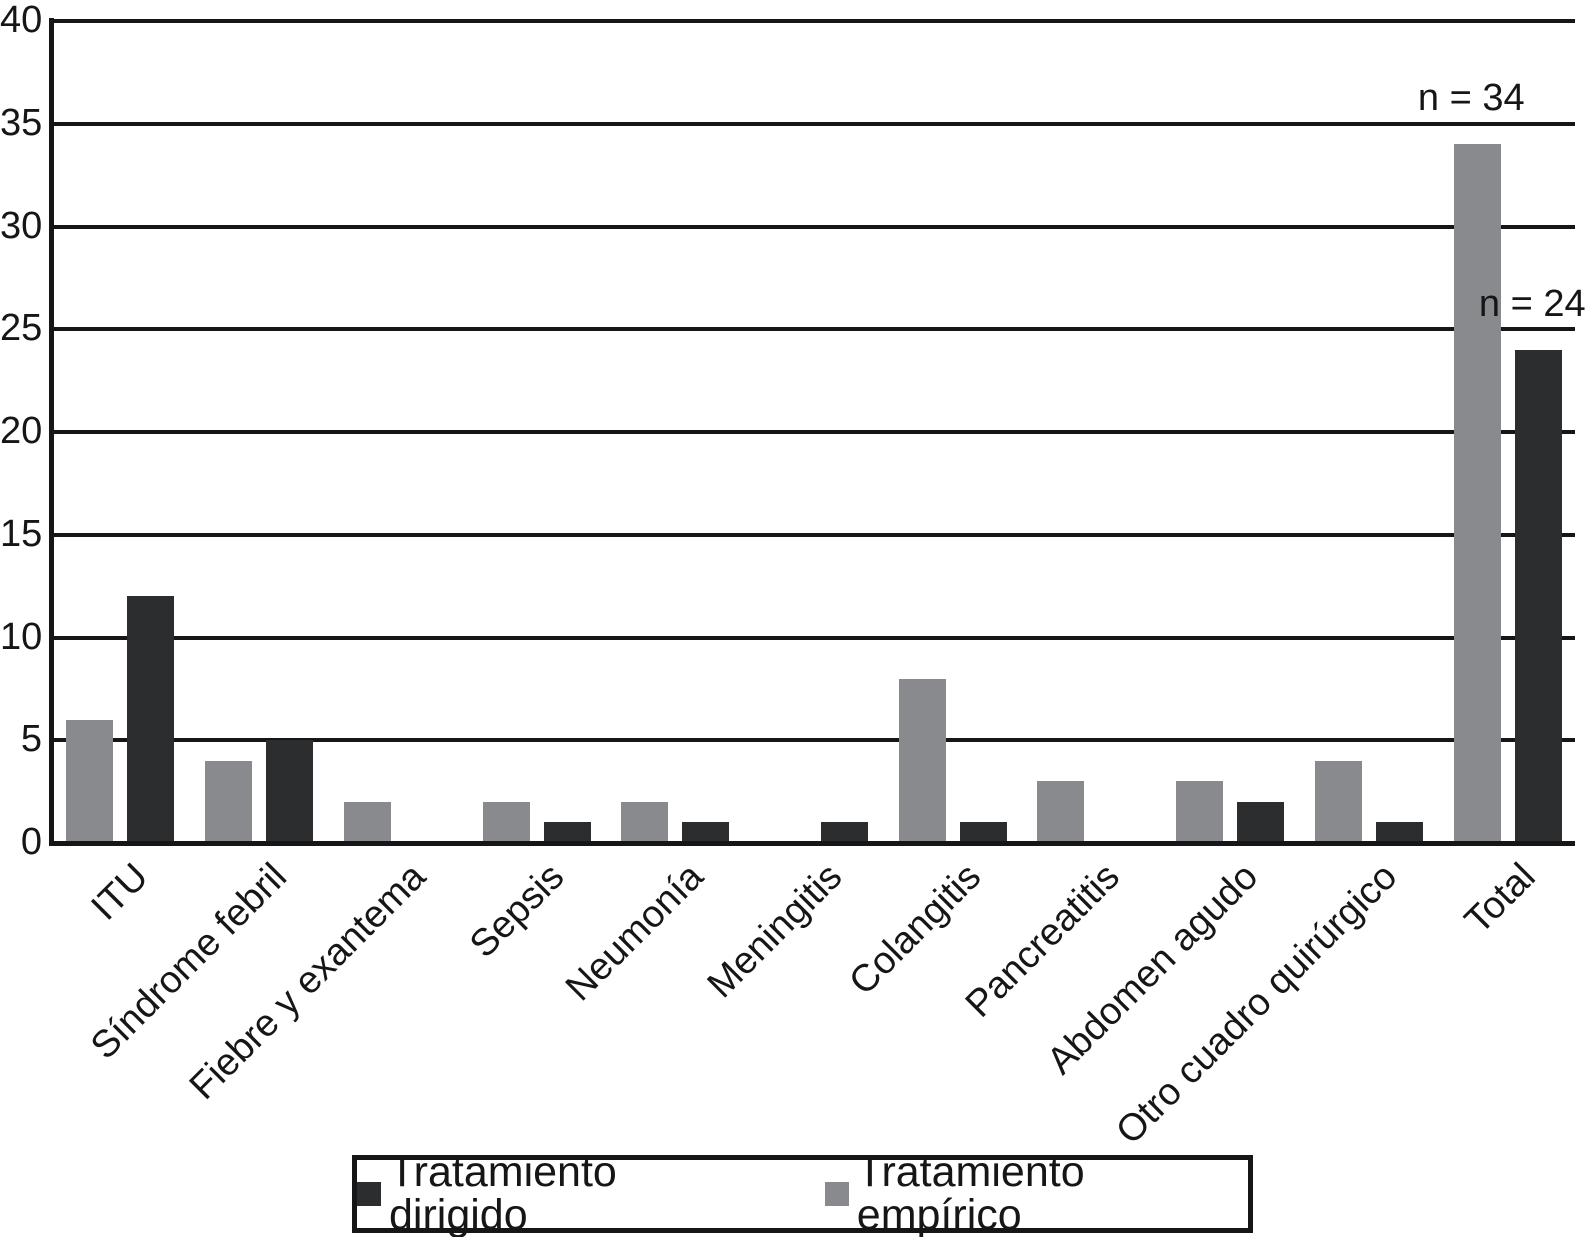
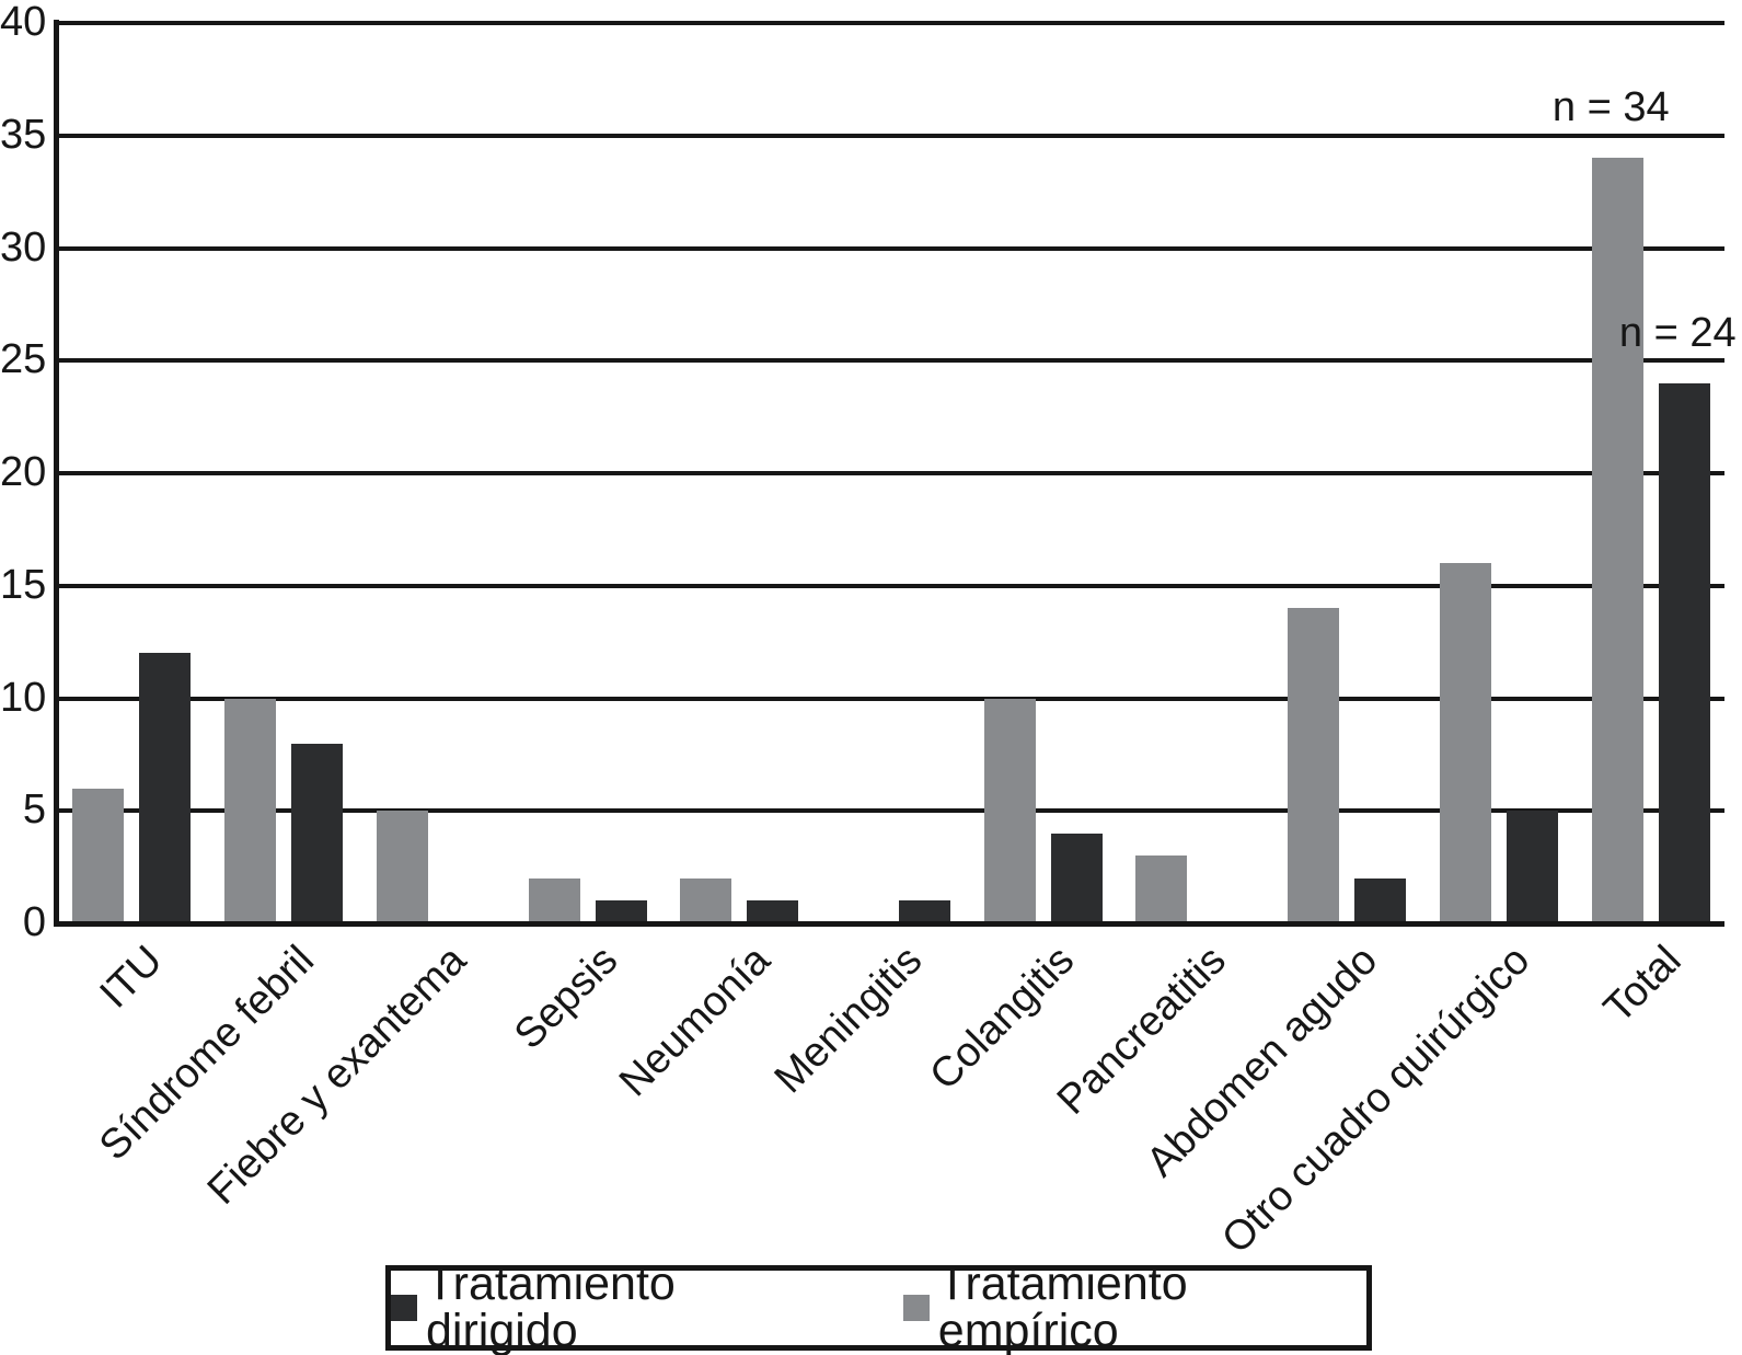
Tratamiento empírico/Síndrome febril: 4 -> 10
Tratamiento dirigido/Síndrome febril: 5 -> 8
Tratamiento empírico/Fiebre y exantema: 2 -> 5
Tratamiento empírico/Colangitis: 8 -> 10
Tratamiento dirigido/Colangitis: 1 -> 4
Tratamiento empírico/Abdomen agudo: 3 -> 14
Tratamiento empírico/Otro cuadro quirúrgico: 4 -> 16
Tratamiento dirigido/Otro cuadro quirúrgico: 1 -> 5
